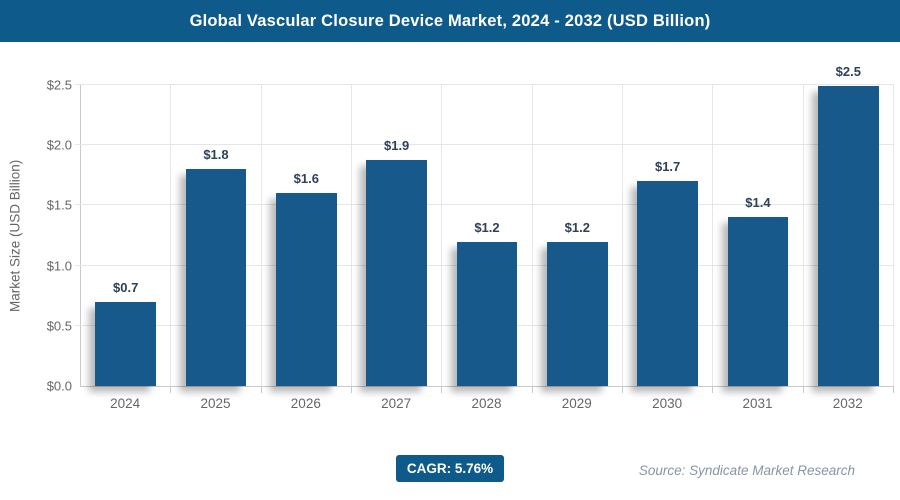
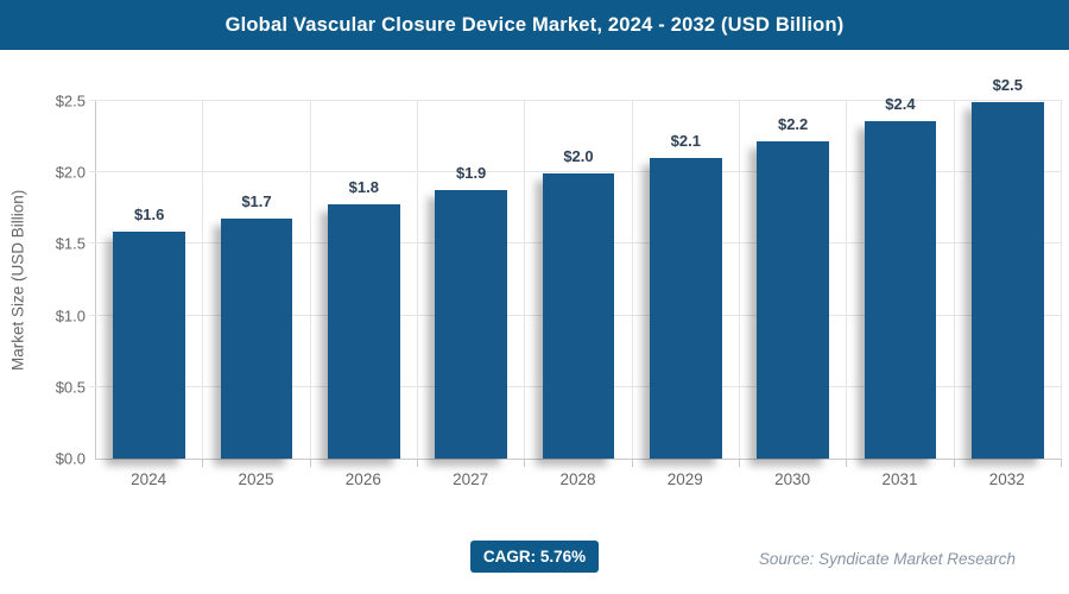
2024: $0.7 -> $1.6
2025: $1.8 -> $1.7
2026: $1.6 -> $1.8
2028: $1.2 -> $2.0
2029: $1.2 -> $2.1
2030: $1.7 -> $2.2
2031: $1.4 -> $2.4
